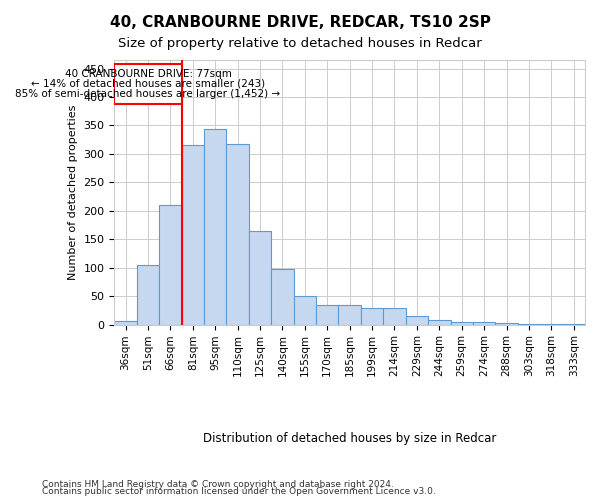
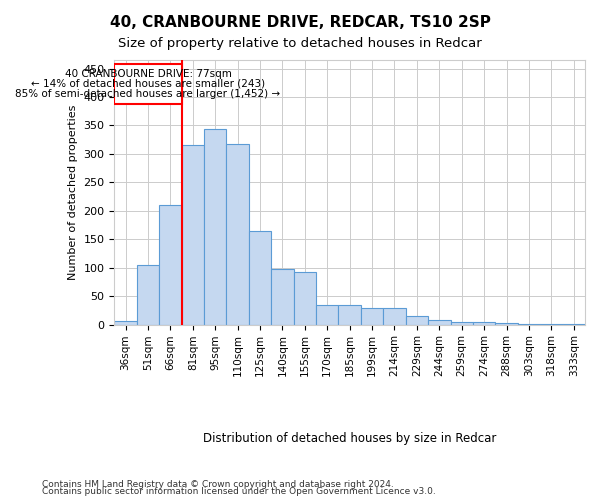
155sqm: 50 -> 92
